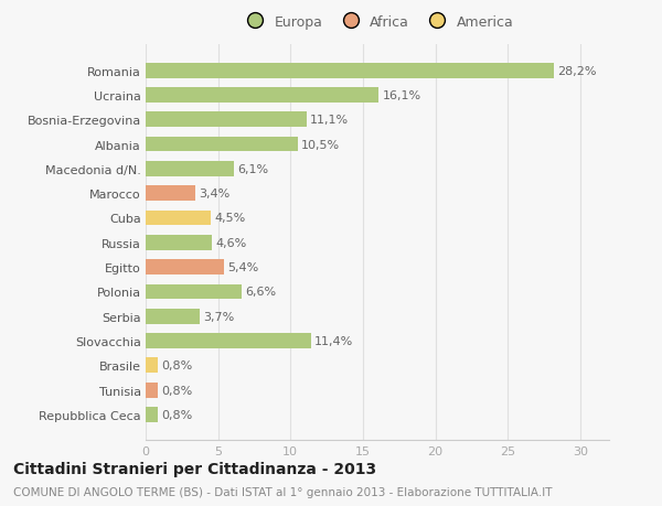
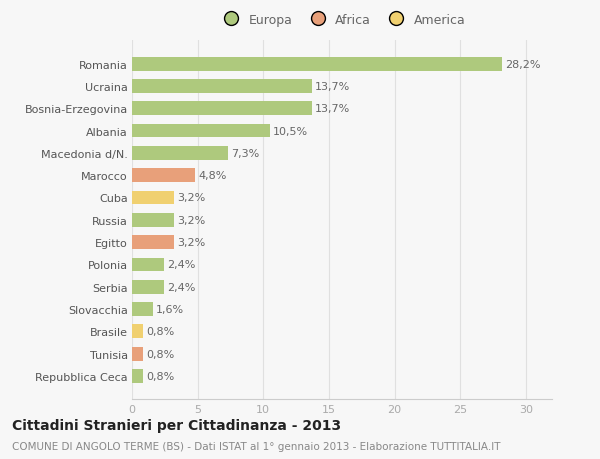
Ucraina: 16,1% -> 13,7%
Bosnia-Erzegovina: 11,1% -> 13,7%
Macedonia d/N.: 6,1% -> 7,3%
Marocco: 3,4% -> 4,8%
Cuba: 4,5% -> 3,2%
Russia: 4,6% -> 3,2%
Egitto: 5,4% -> 3,2%
Polonia: 6,6% -> 2,4%
Serbia: 3,7% -> 2,4%
Slovacchia: 11,4% -> 1,6%
